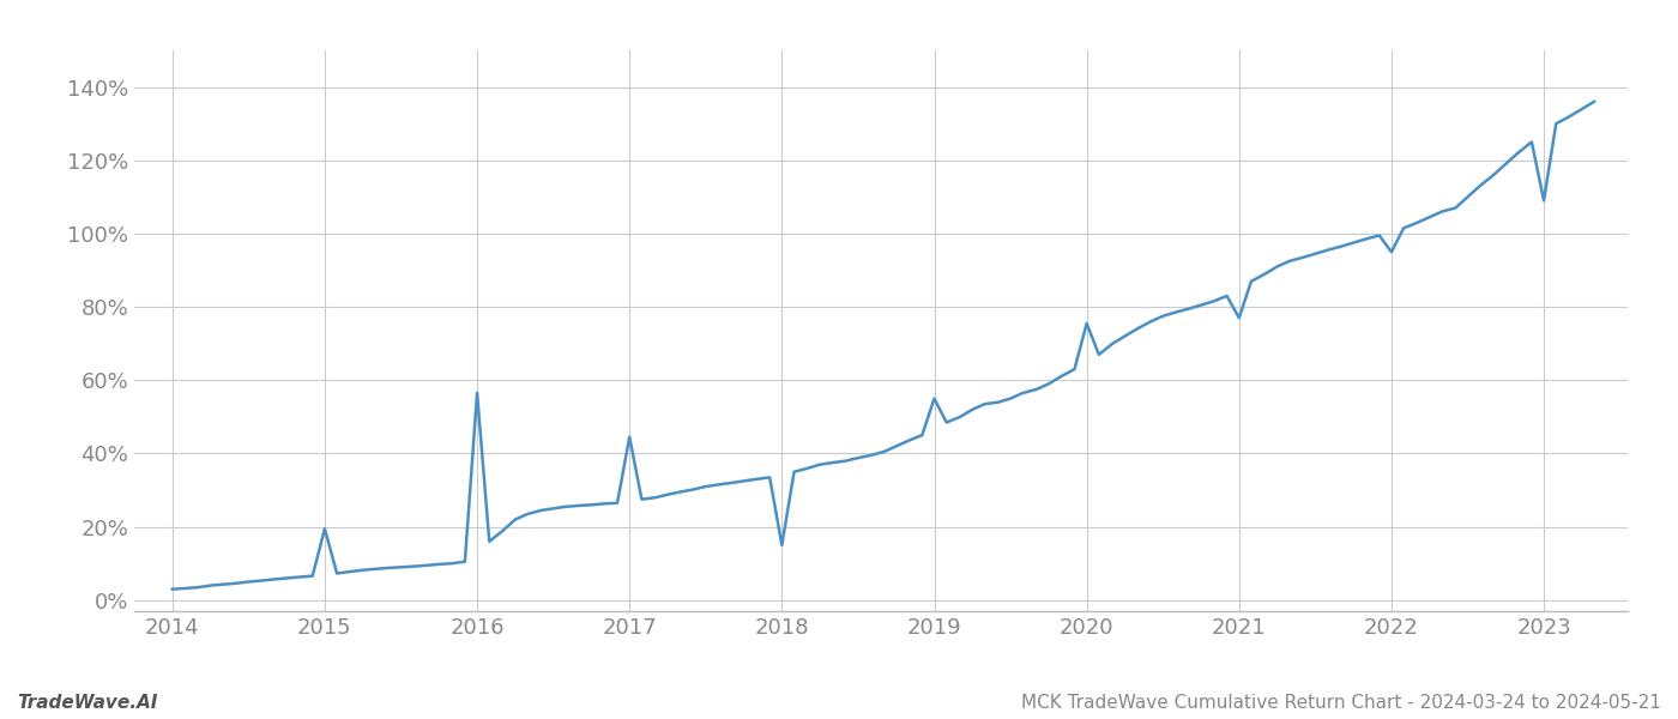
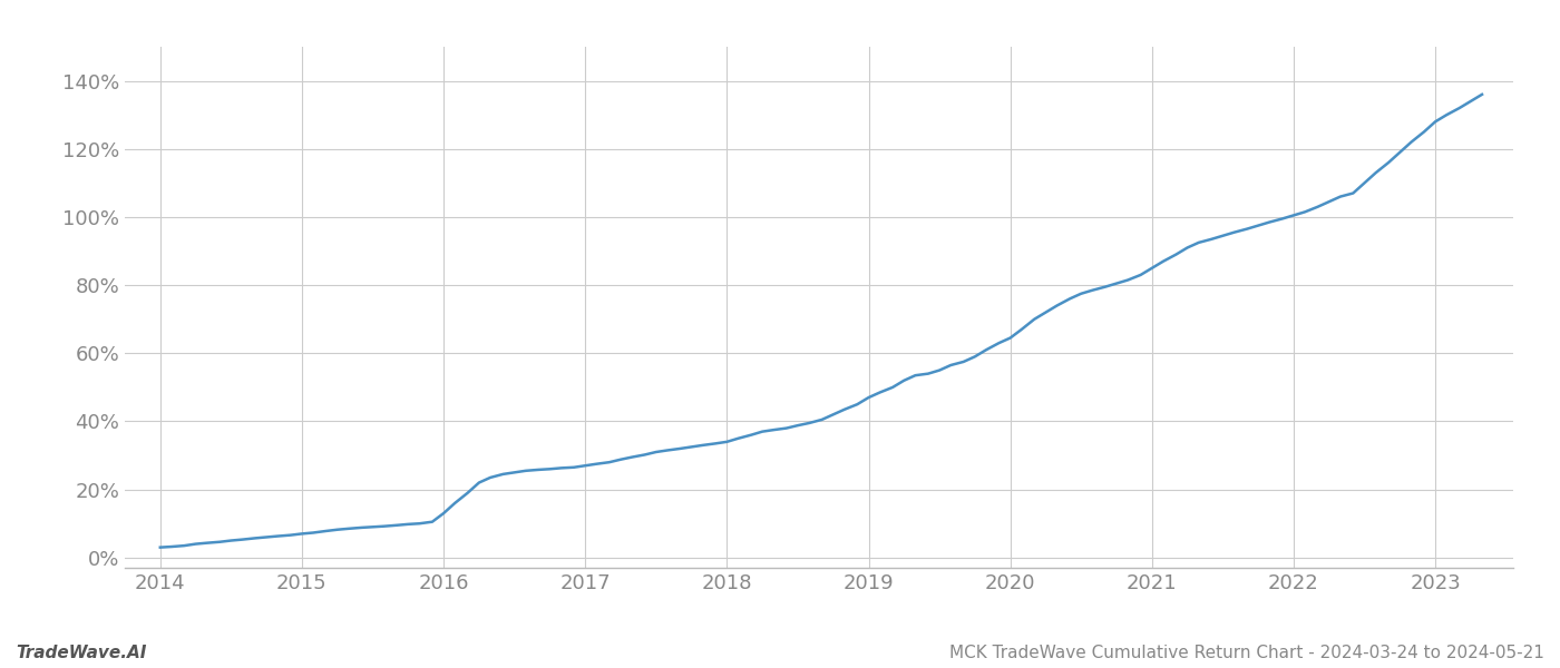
2015: 19.5% -> 7.0%
2016: 56.5% -> 13.0%
2017: 44.5% -> 27.0%
2018: 15.0% -> 34.0%
2019: 55.0% -> 47.0%
2020: 75.5% -> 64.5%
2021: 77.0% -> 85.0%
2022: 95.0% -> 100.5%
2023: 109.0% -> 128.0%
